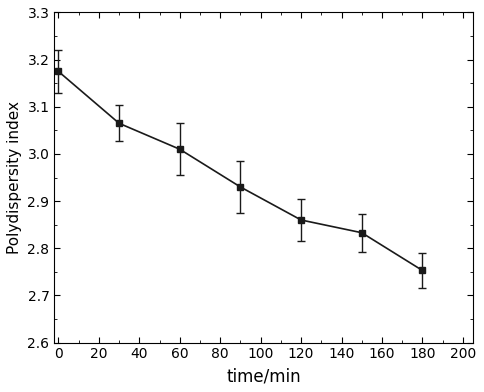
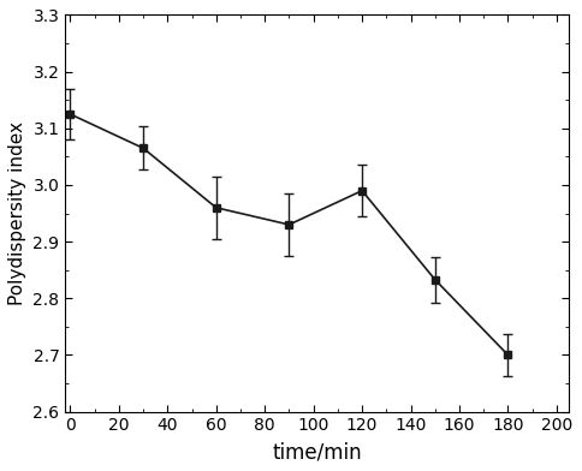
0: 3.175 -> 3.125
60: 3.010 -> 2.960
120: 2.860 -> 2.990
180: 2.753 -> 2.700
